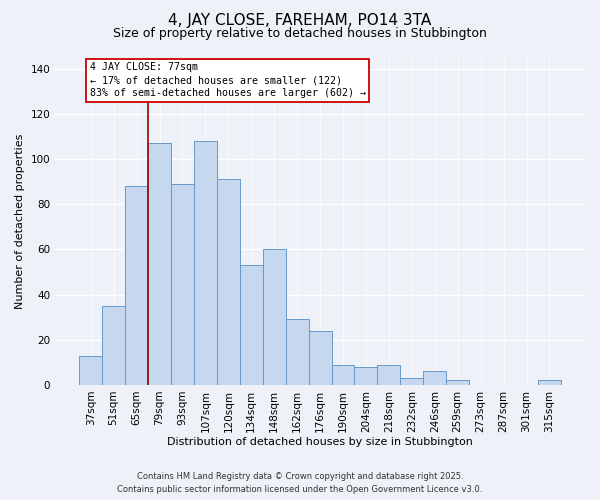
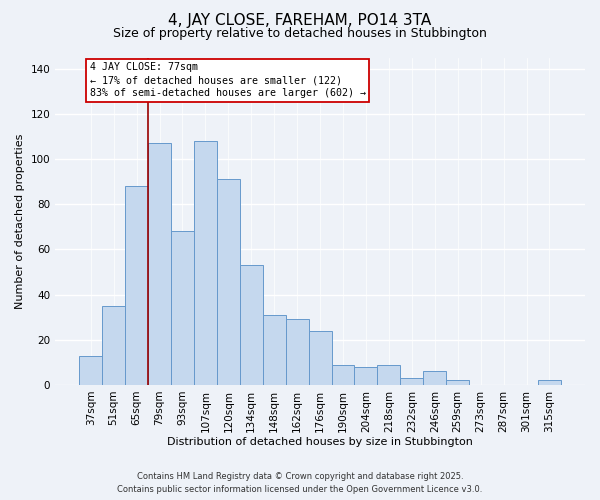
93sqm: 89 -> 68
148sqm: 60 -> 31
